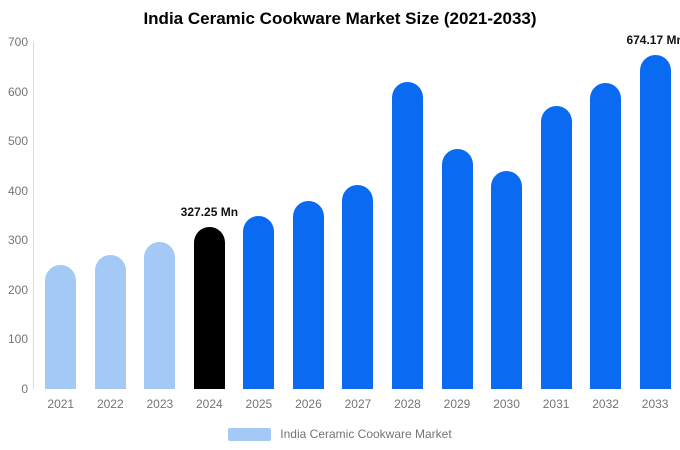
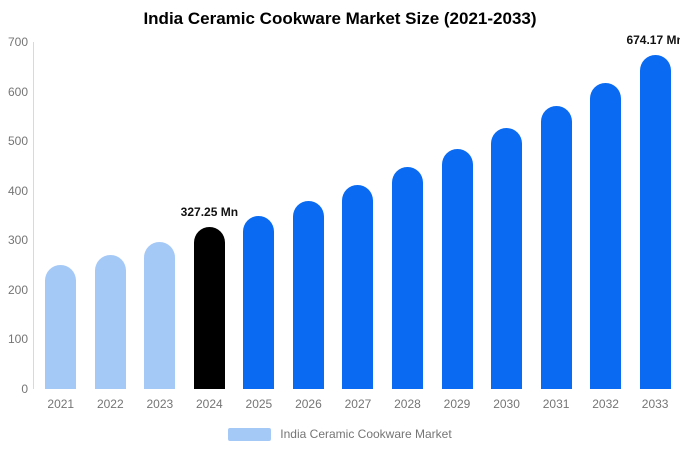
2028: 620 -> 450
2030: 440 -> 530
